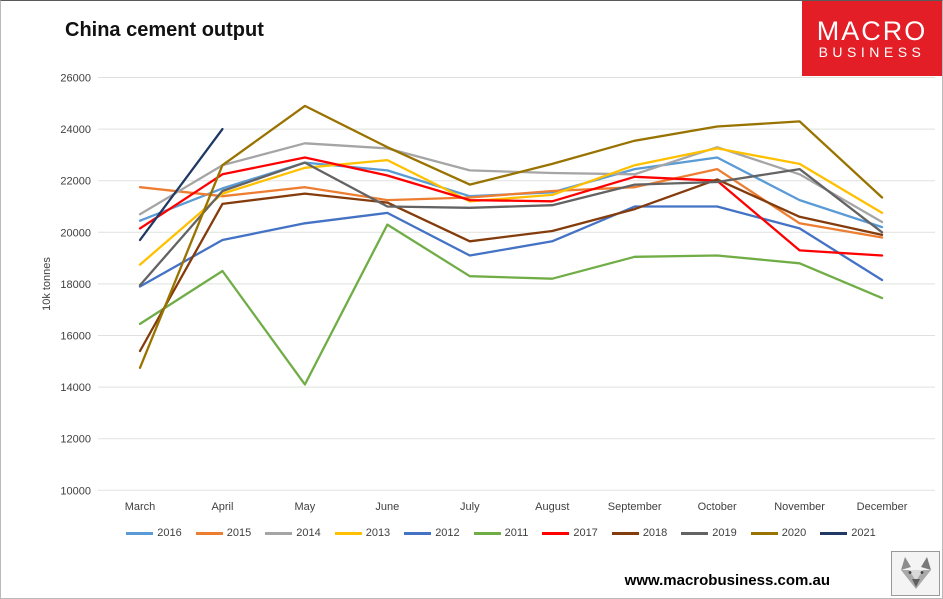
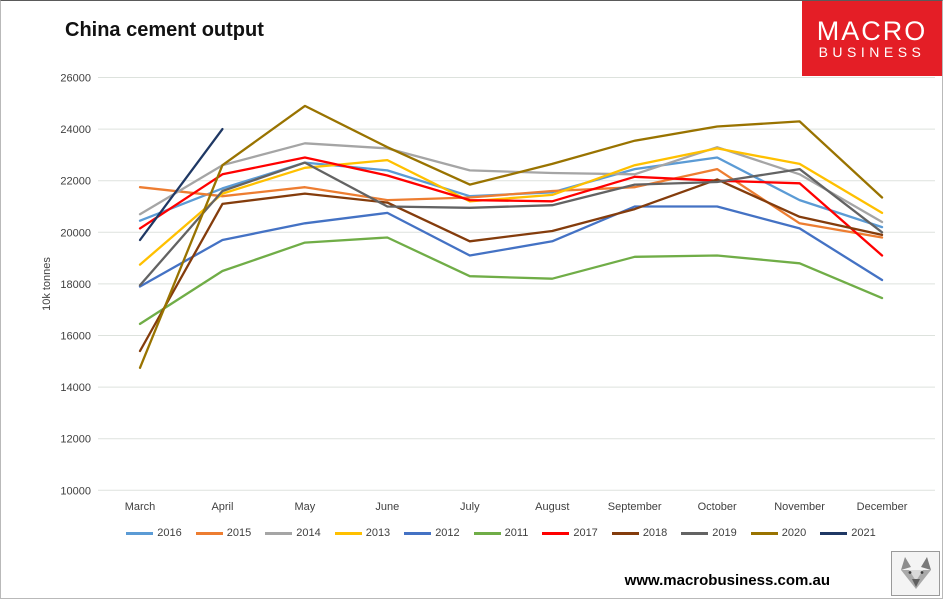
2011/May: 14100 -> 19600
2011/June: 20300 -> 19800
2017/November: 19300 -> 21900
